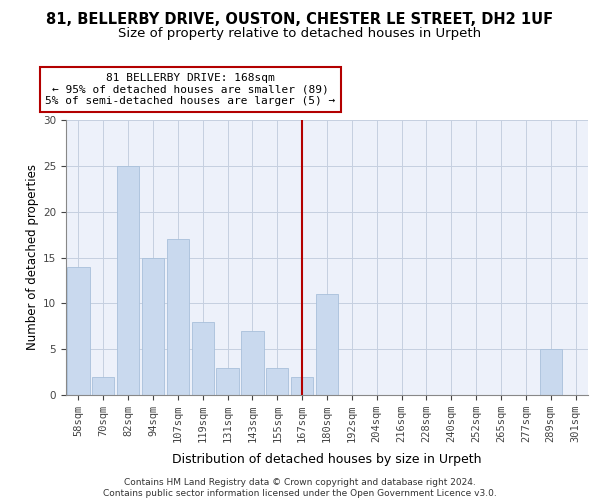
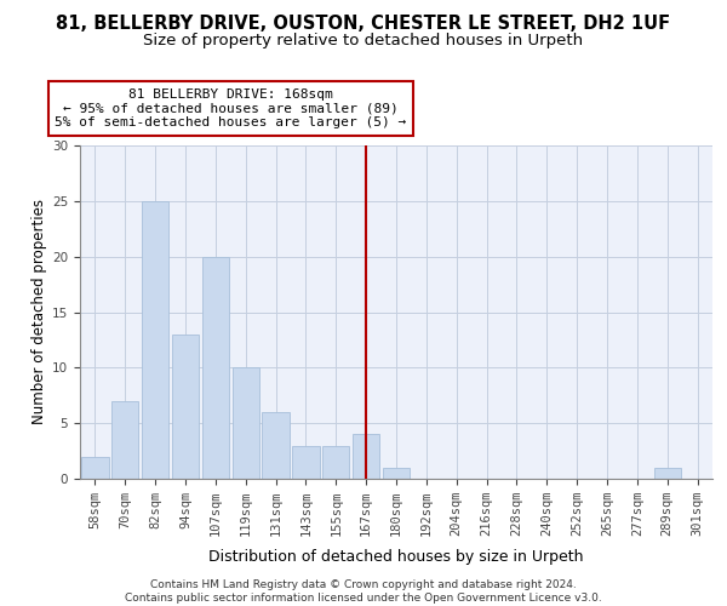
58sqm: 14 -> 2
70sqm: 2 -> 7
94sqm: 15 -> 13
107sqm: 17 -> 20
119sqm: 8 -> 10
131sqm: 3 -> 6
143sqm: 7 -> 3
167sqm: 2 -> 4
180sqm: 11 -> 1
289sqm: 5 -> 1
